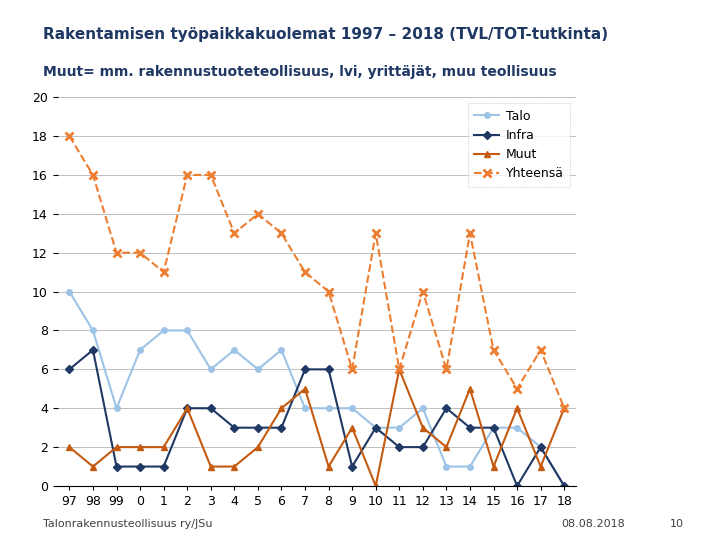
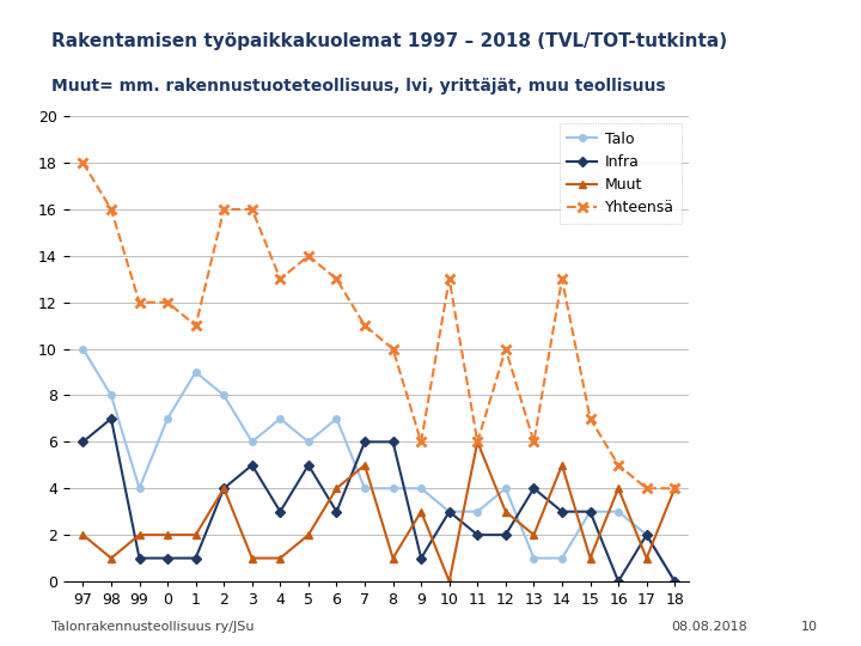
Talo/1: 8 -> 9
Infra/3: 4 -> 5
Infra/5: 3 -> 5
Yhteensä/17: 7 -> 4
